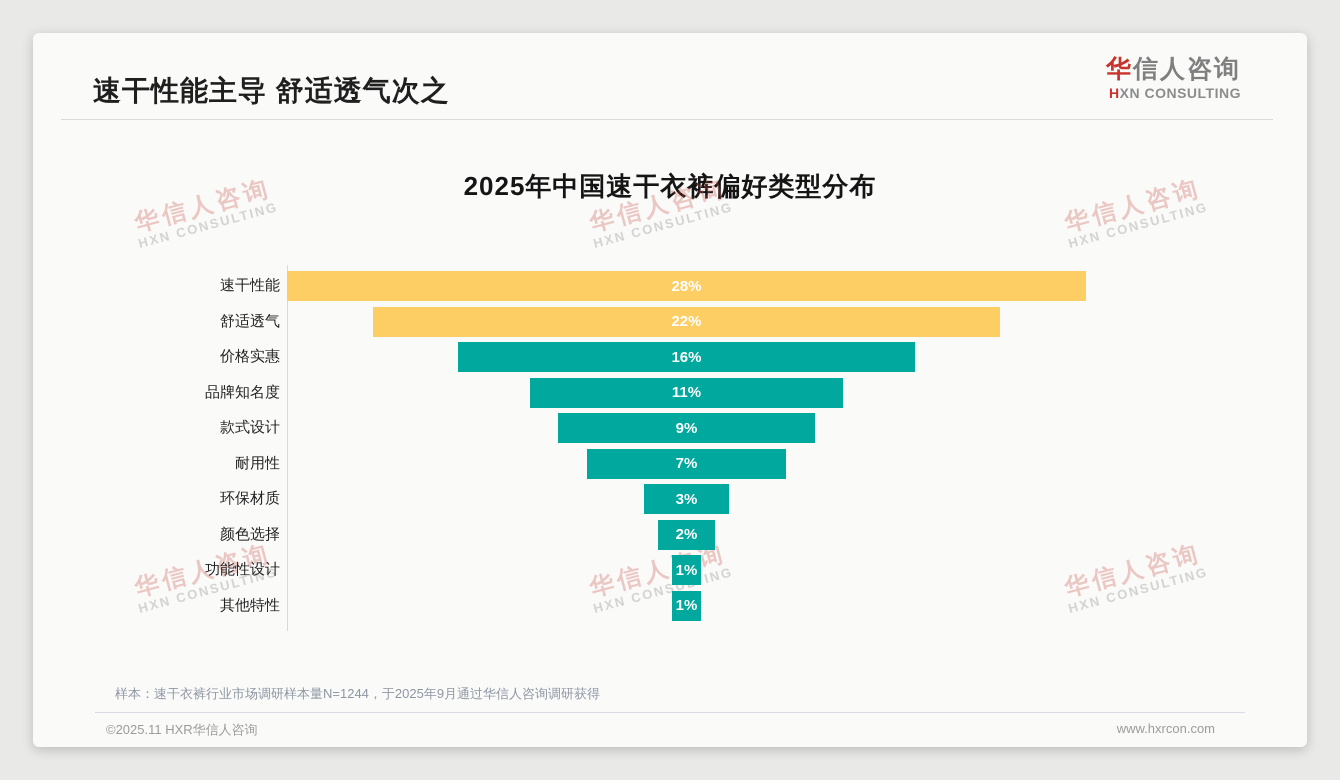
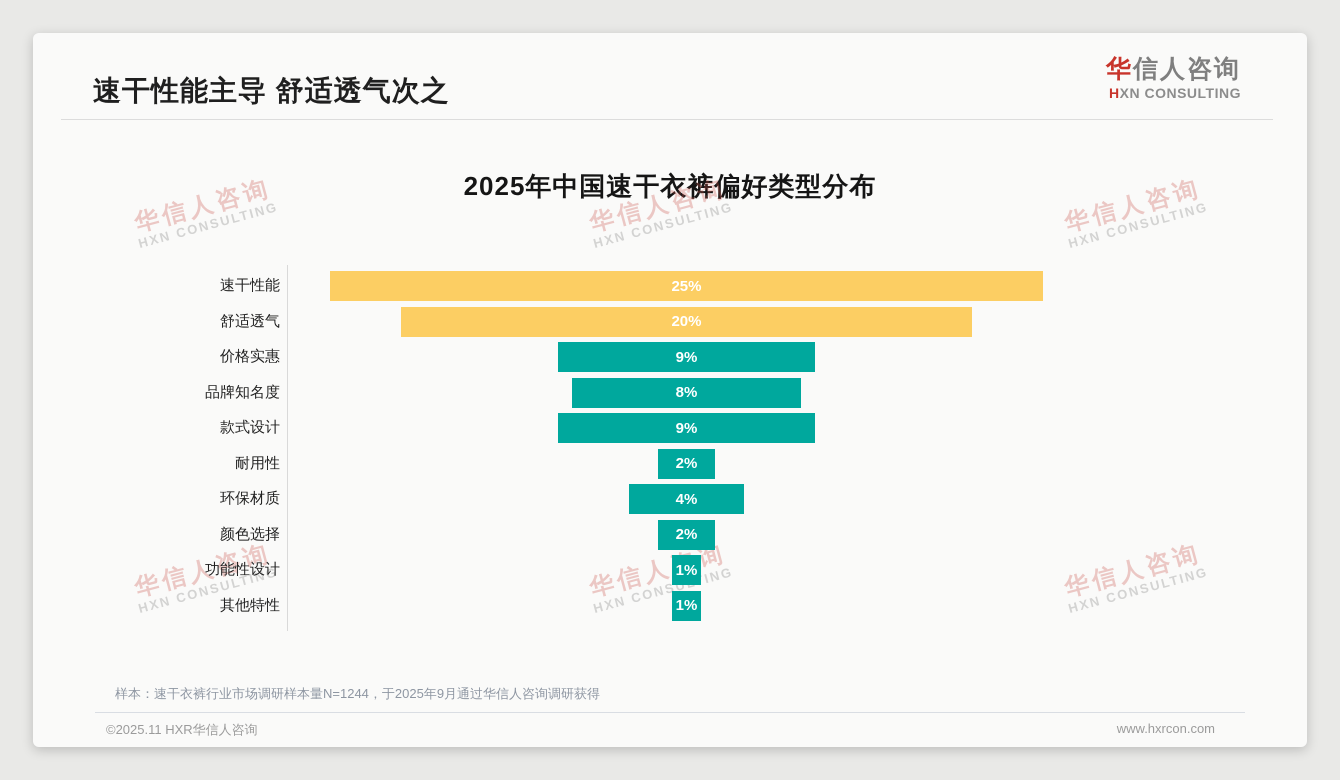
速干性能: 28% -> 25%
舒适透气: 22% -> 20%
价格实惠: 16% -> 9%
品牌知名度: 11% -> 8%
耐用性: 7% -> 2%
环保材质: 3% -> 4%
